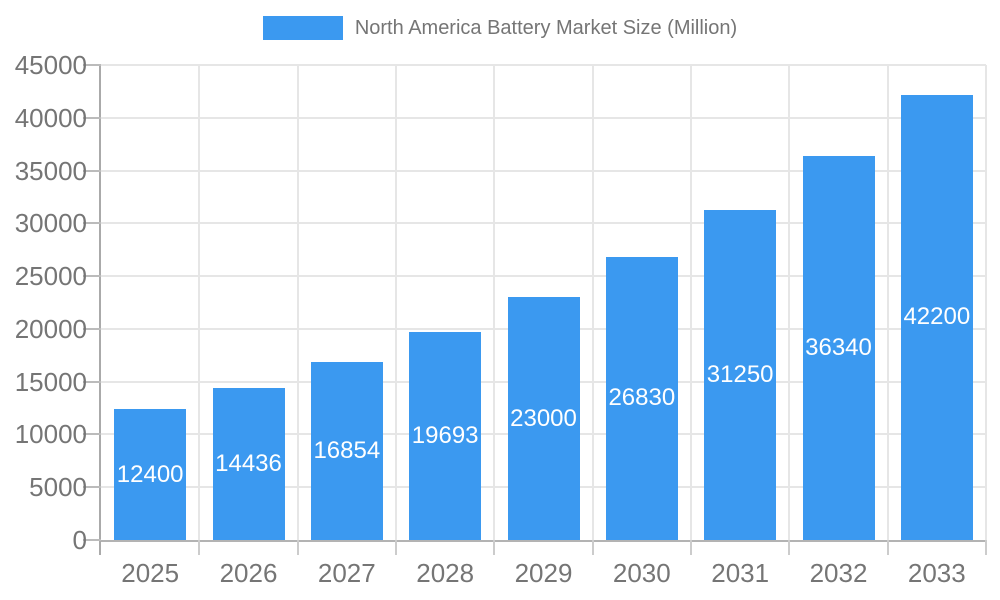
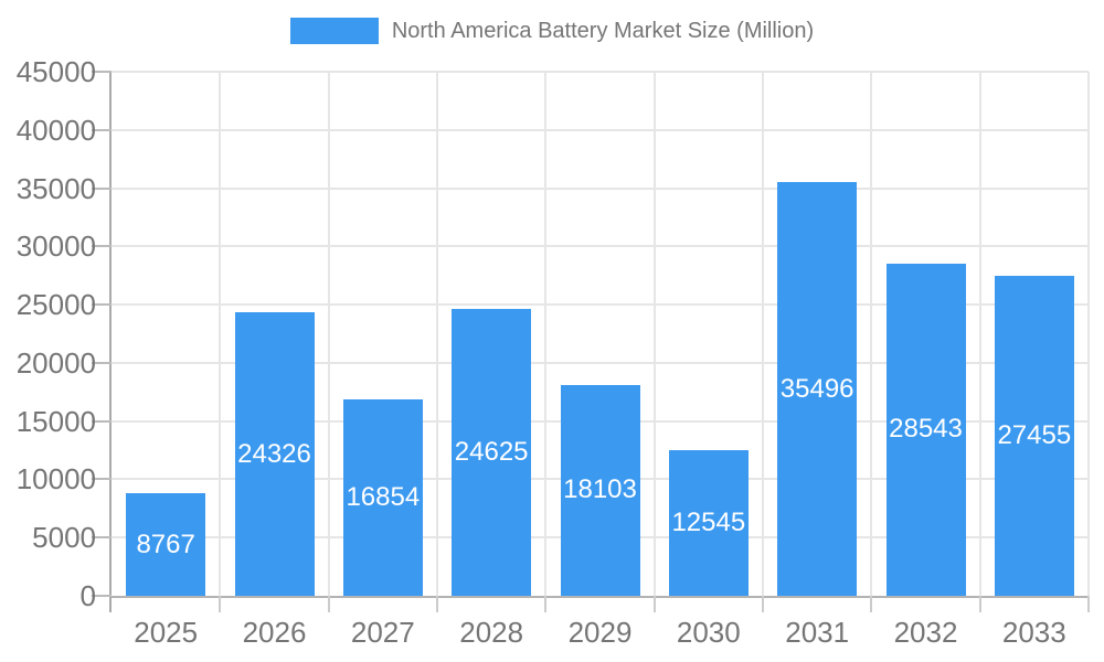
2025: 12400 -> 8767
2026: 14436 -> 24326
2028: 19693 -> 24625
2029: 23000 -> 18103
2030: 26830 -> 12545
2031: 31250 -> 35496
2032: 36340 -> 28543
2033: 42200 -> 27455
